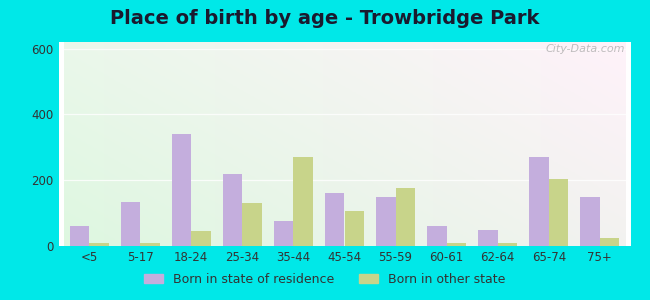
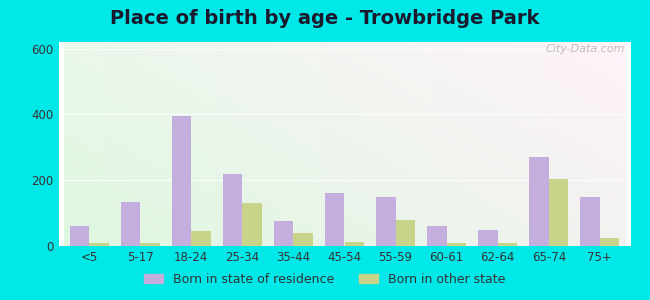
Born in state of residence/18-24: 340 -> 395
Born in other state/35-44: 270 -> 38
Born in other state/45-54: 105 -> 12
Born in other state/55-59: 175 -> 78
